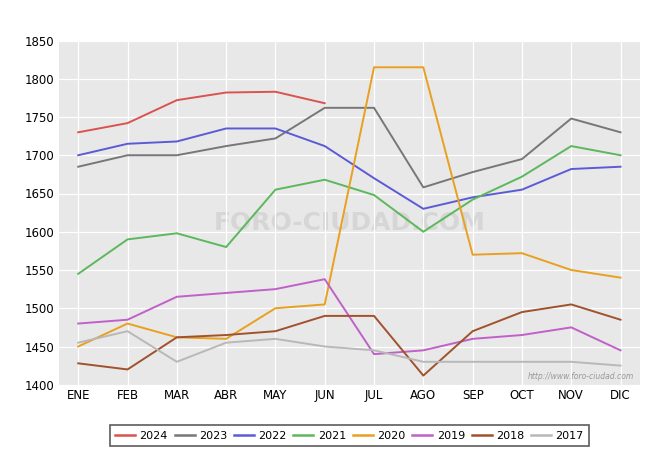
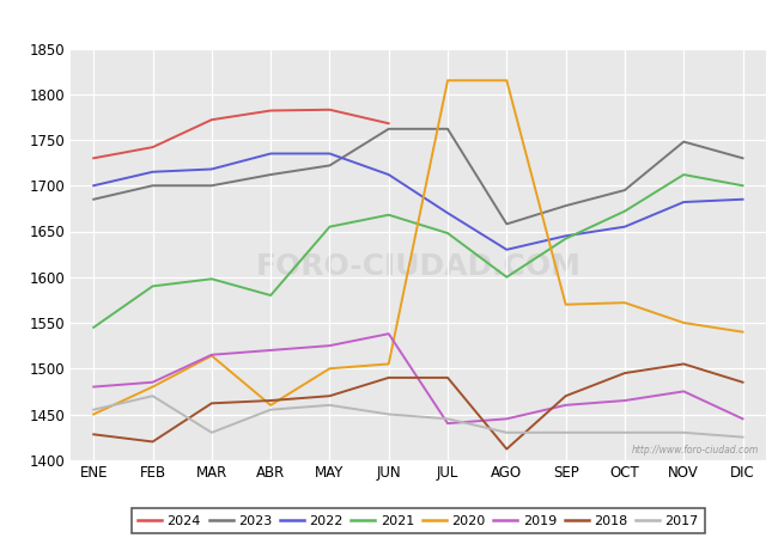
2020/MAR: 1462 -> 1514
